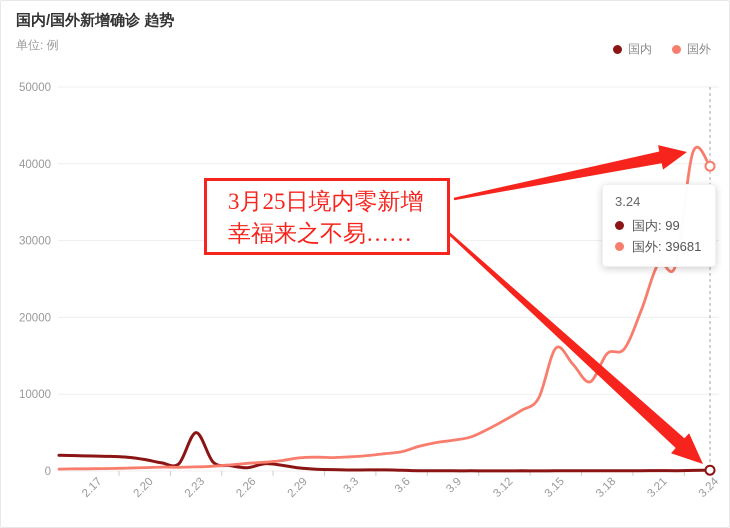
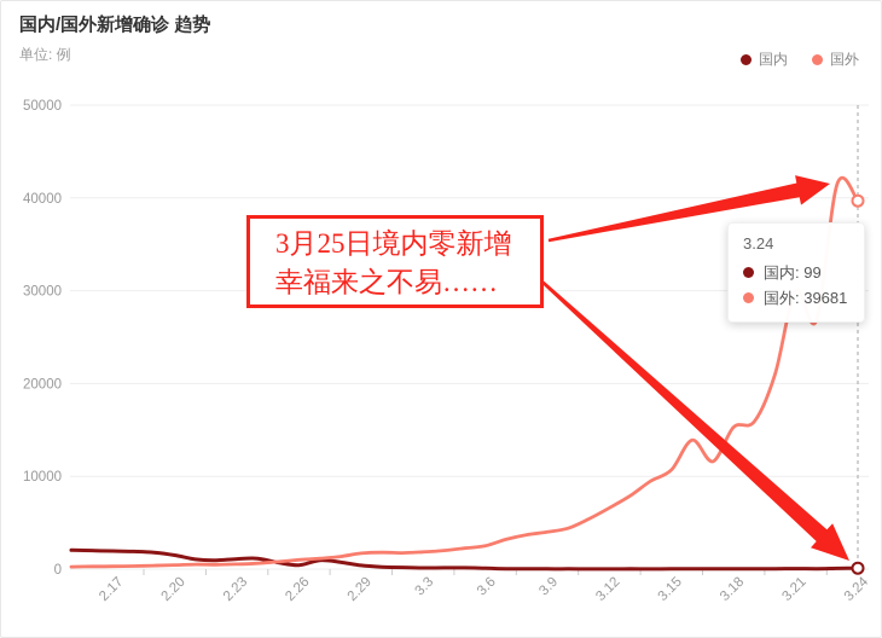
国内/2.23: 5000 -> 1000
国外/3.15: 16000 -> 11000
国外/3.21: 27000 -> 30000
